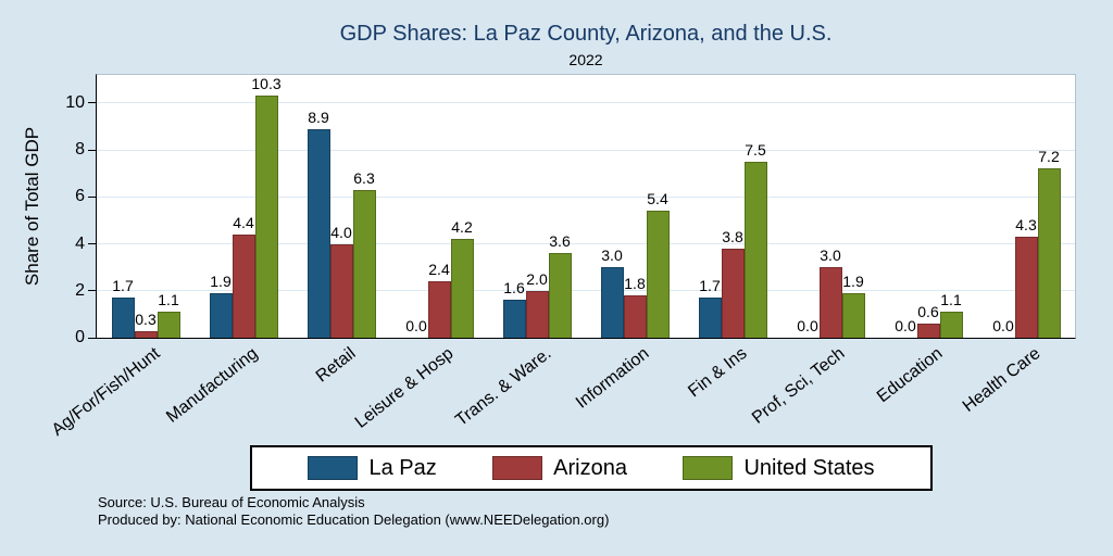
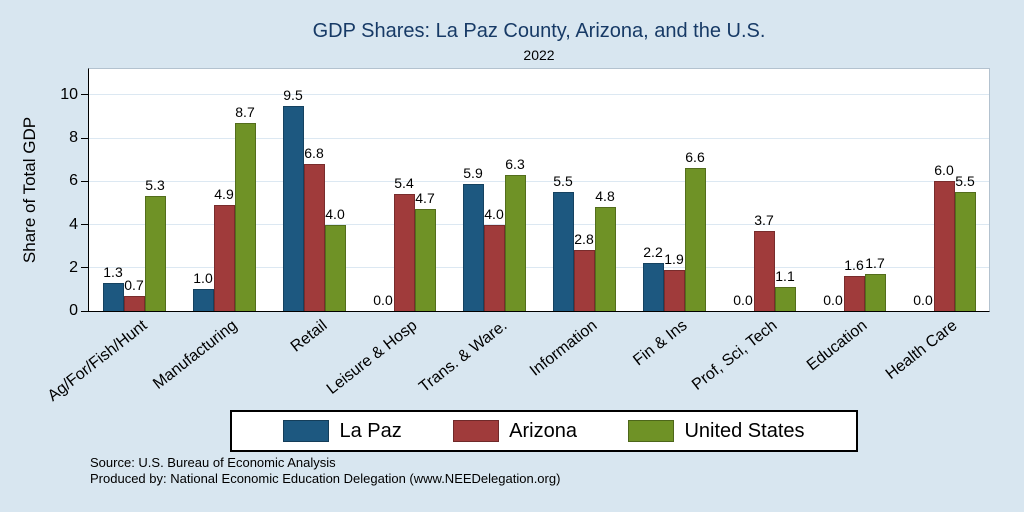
La Paz/Ag/For/Fish/Hunt: 1.7 -> 1.3
Arizona/Ag/For/Fish/Hunt: 0.3 -> 0.7
United States/Ag/For/Fish/Hunt: 1.1 -> 5.3
La Paz/Manufacturing: 1.9 -> 1.0
Arizona/Manufacturing: 4.4 -> 4.9
United States/Manufacturing: 10.3 -> 8.7
La Paz/Retail: 8.9 -> 9.5
Arizona/Retail: 4.0 -> 6.8
United States/Retail: 6.3 -> 4.0
Arizona/Leisure & Hosp: 2.4 -> 5.4
United States/Leisure & Hosp: 4.2 -> 4.7
La Paz/Trans. & Ware.: 1.6 -> 5.9
Arizona/Trans. & Ware.: 2.0 -> 4.0
United States/Trans. & Ware.: 3.6 -> 6.3
La Paz/Information: 3.0 -> 5.5
Arizona/Information: 1.8 -> 2.8
United States/Information: 5.4 -> 4.8
La Paz/Fin & Ins: 1.7 -> 2.2
Arizona/Fin & Ins: 3.8 -> 1.9
United States/Fin & Ins: 7.5 -> 6.6
Arizona/Prof, Sci, Tech: 3.0 -> 3.7
United States/Prof, Sci, Tech: 1.9 -> 1.1
Arizona/Education: 0.6 -> 1.6
United States/Education: 1.1 -> 1.7
Arizona/Health Care: 4.3 -> 6.0
United States/Health Care: 7.2 -> 5.5
